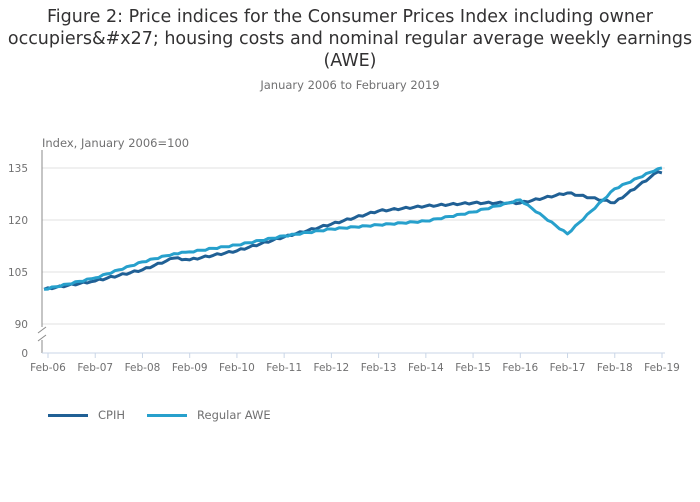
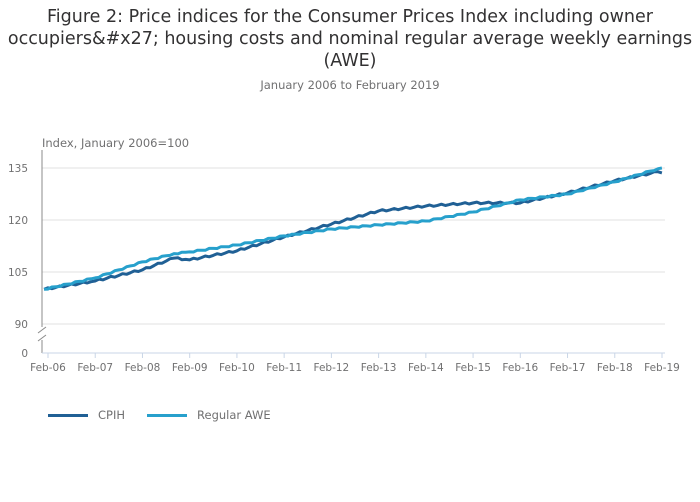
Regular AWE/Feb-17: 116 -> 128
CPIH/Feb-18: 125 -> 131
Regular AWE/Feb-18: 129 -> 131
